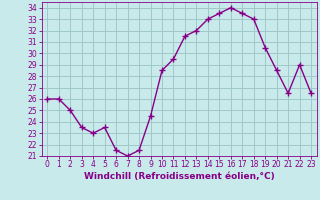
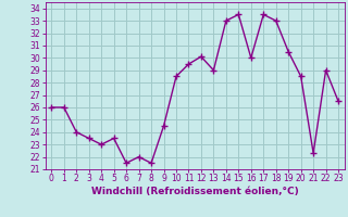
2: 25.0 -> 24.0
7: 21.0 -> 22.0
12: 31.5 -> 30.1
13: 32.0 -> 29.0
16: 34.0 -> 30.0
21: 26.5 -> 22.3
